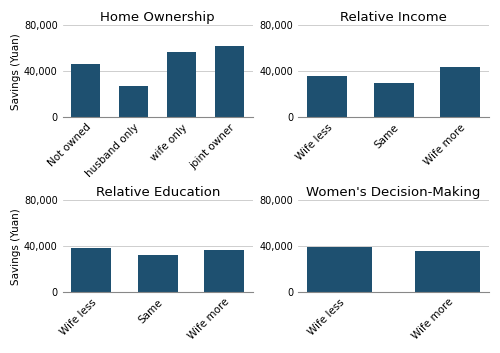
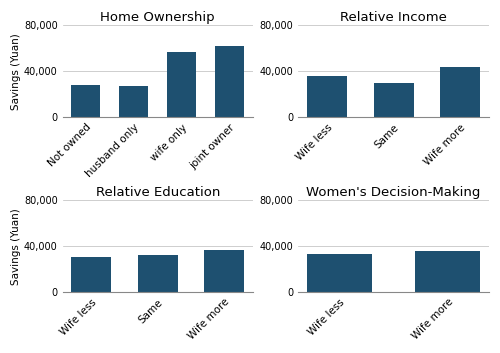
Home Ownership/Not owned: 46,000 -> 28,000
Relative Education/Wife less: 38,000 -> 31,000
Women's Decision-Making/Wife less: 39,000 -> 33,000
